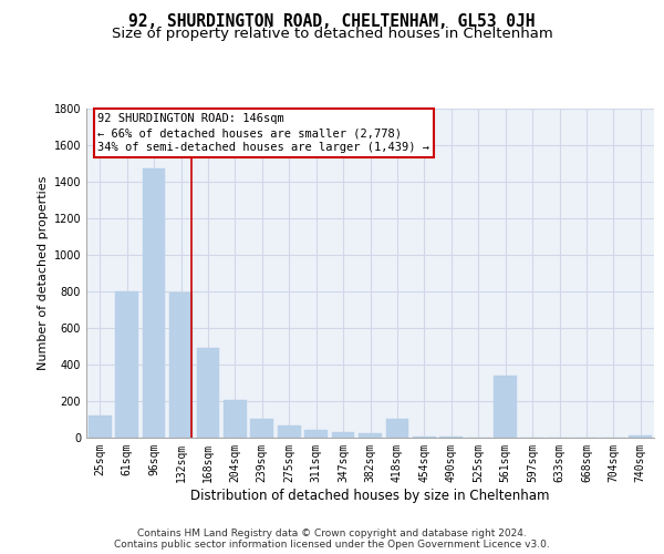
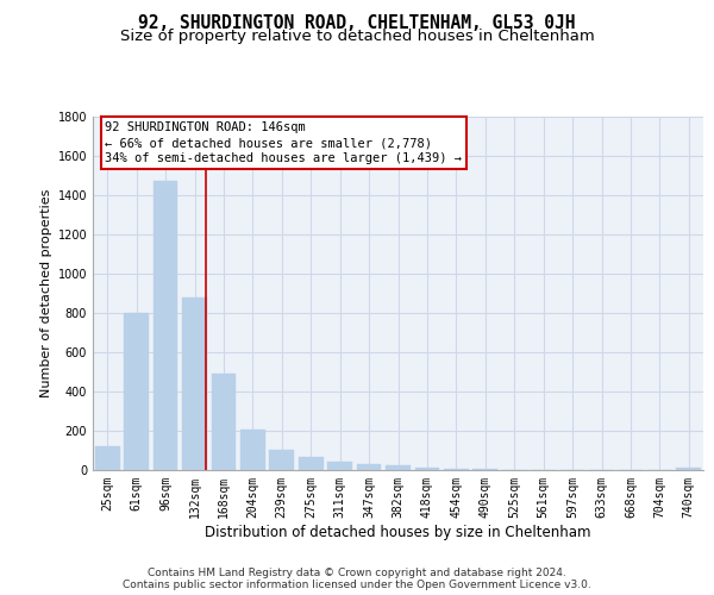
132sqm: 790 -> 880
418sqm: 100 -> 20
561sqm: 340 -> 0
